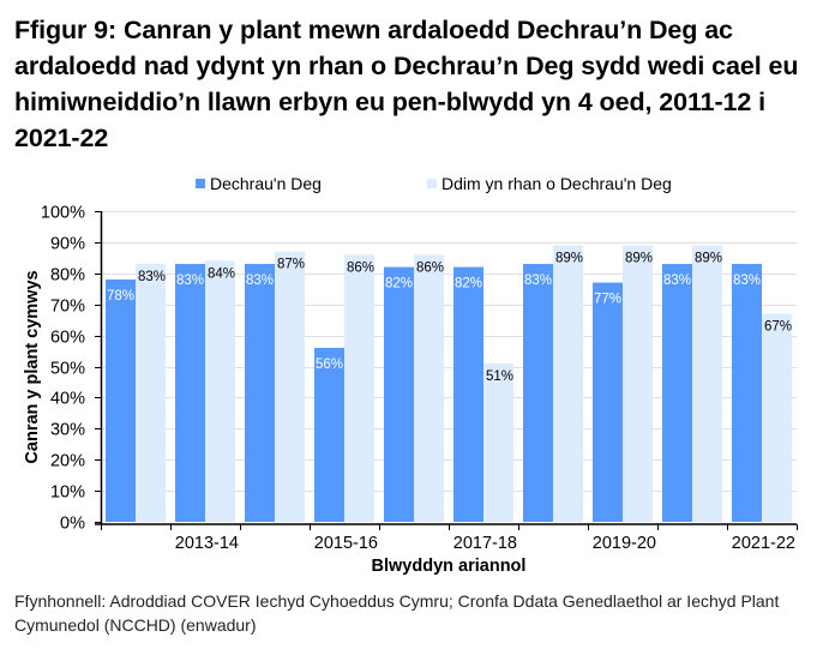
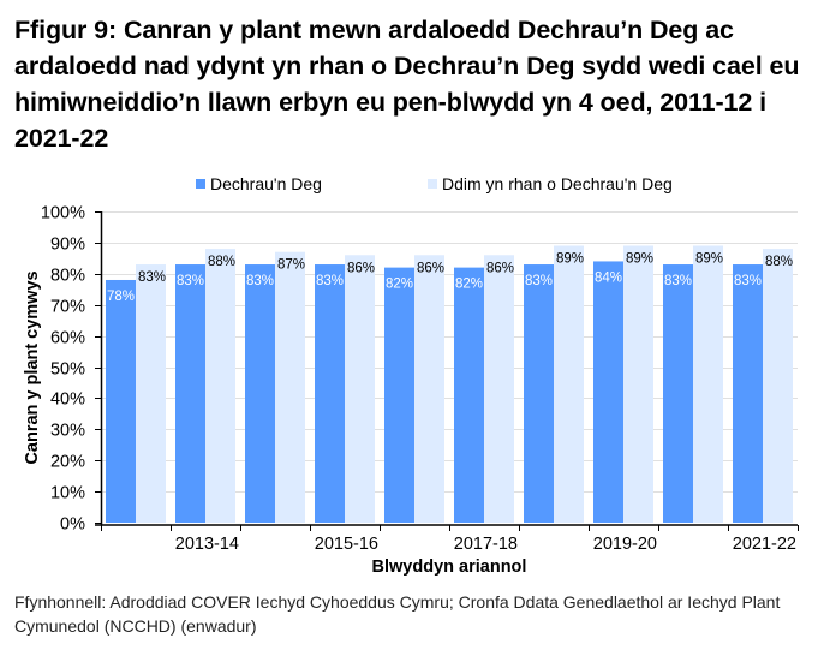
Ddim yn rhan o Dechrau'n Deg/2013-14: 84% -> 88%
Dechrau'n Deg/2015-16: 56% -> 83%
Ddim yn rhan o Dechrau'n Deg/2017-18: 51% -> 86%
Dechrau'n Deg/2019-20: 77% -> 84%
Ddim yn rhan o Dechrau'n Deg/2021-22: 67% -> 88%
